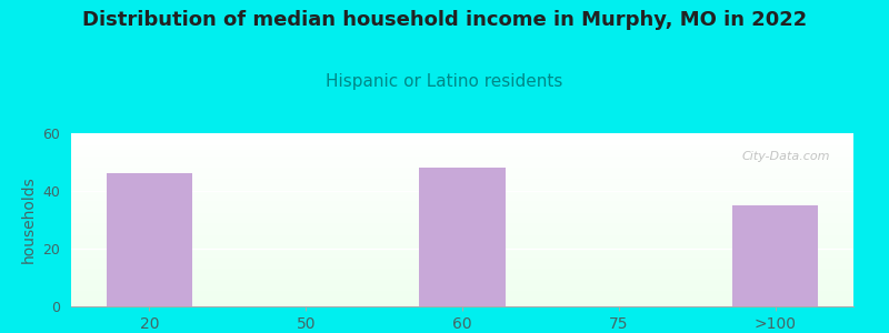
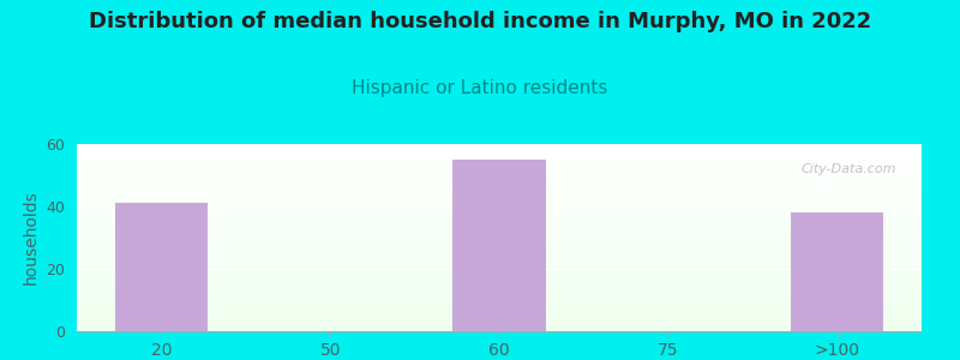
20: 46 -> 41
60: 48 -> 55
>100: 35 -> 38
